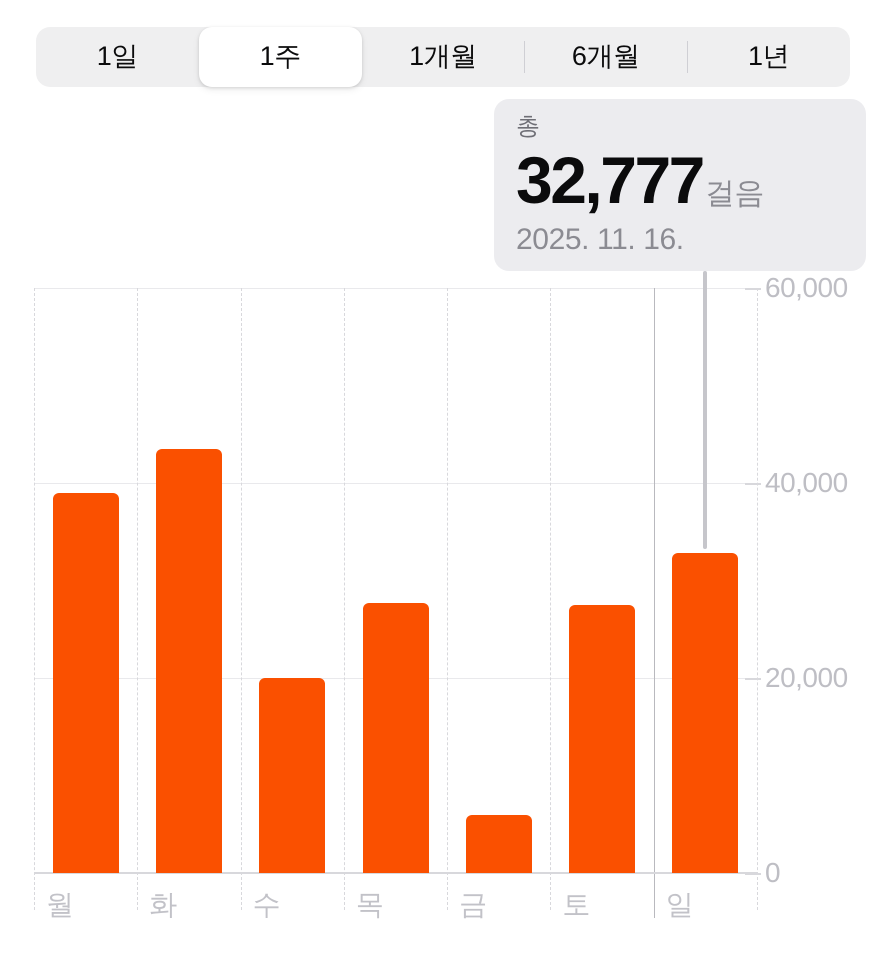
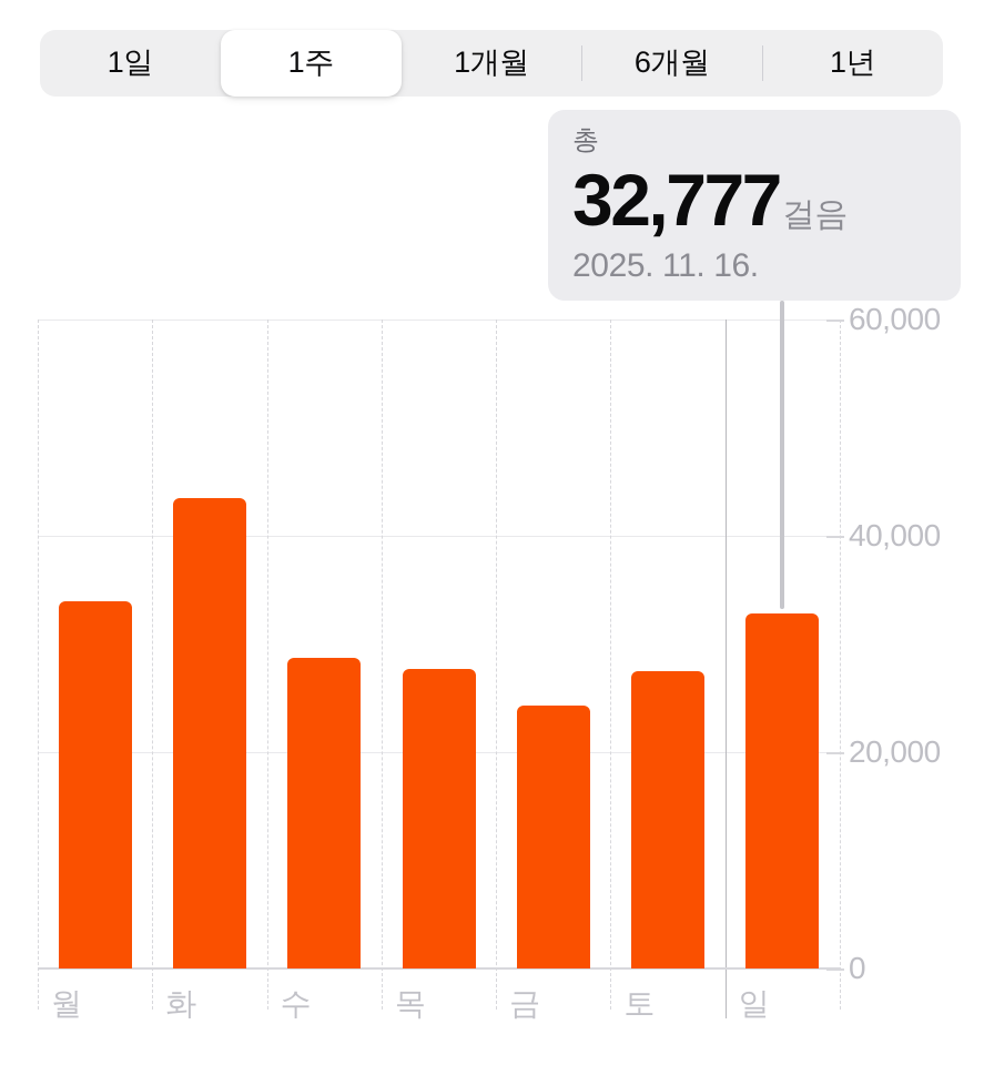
월: 39000 -> 34000
수: 20000 -> 29000
금: 6000 -> 24000
